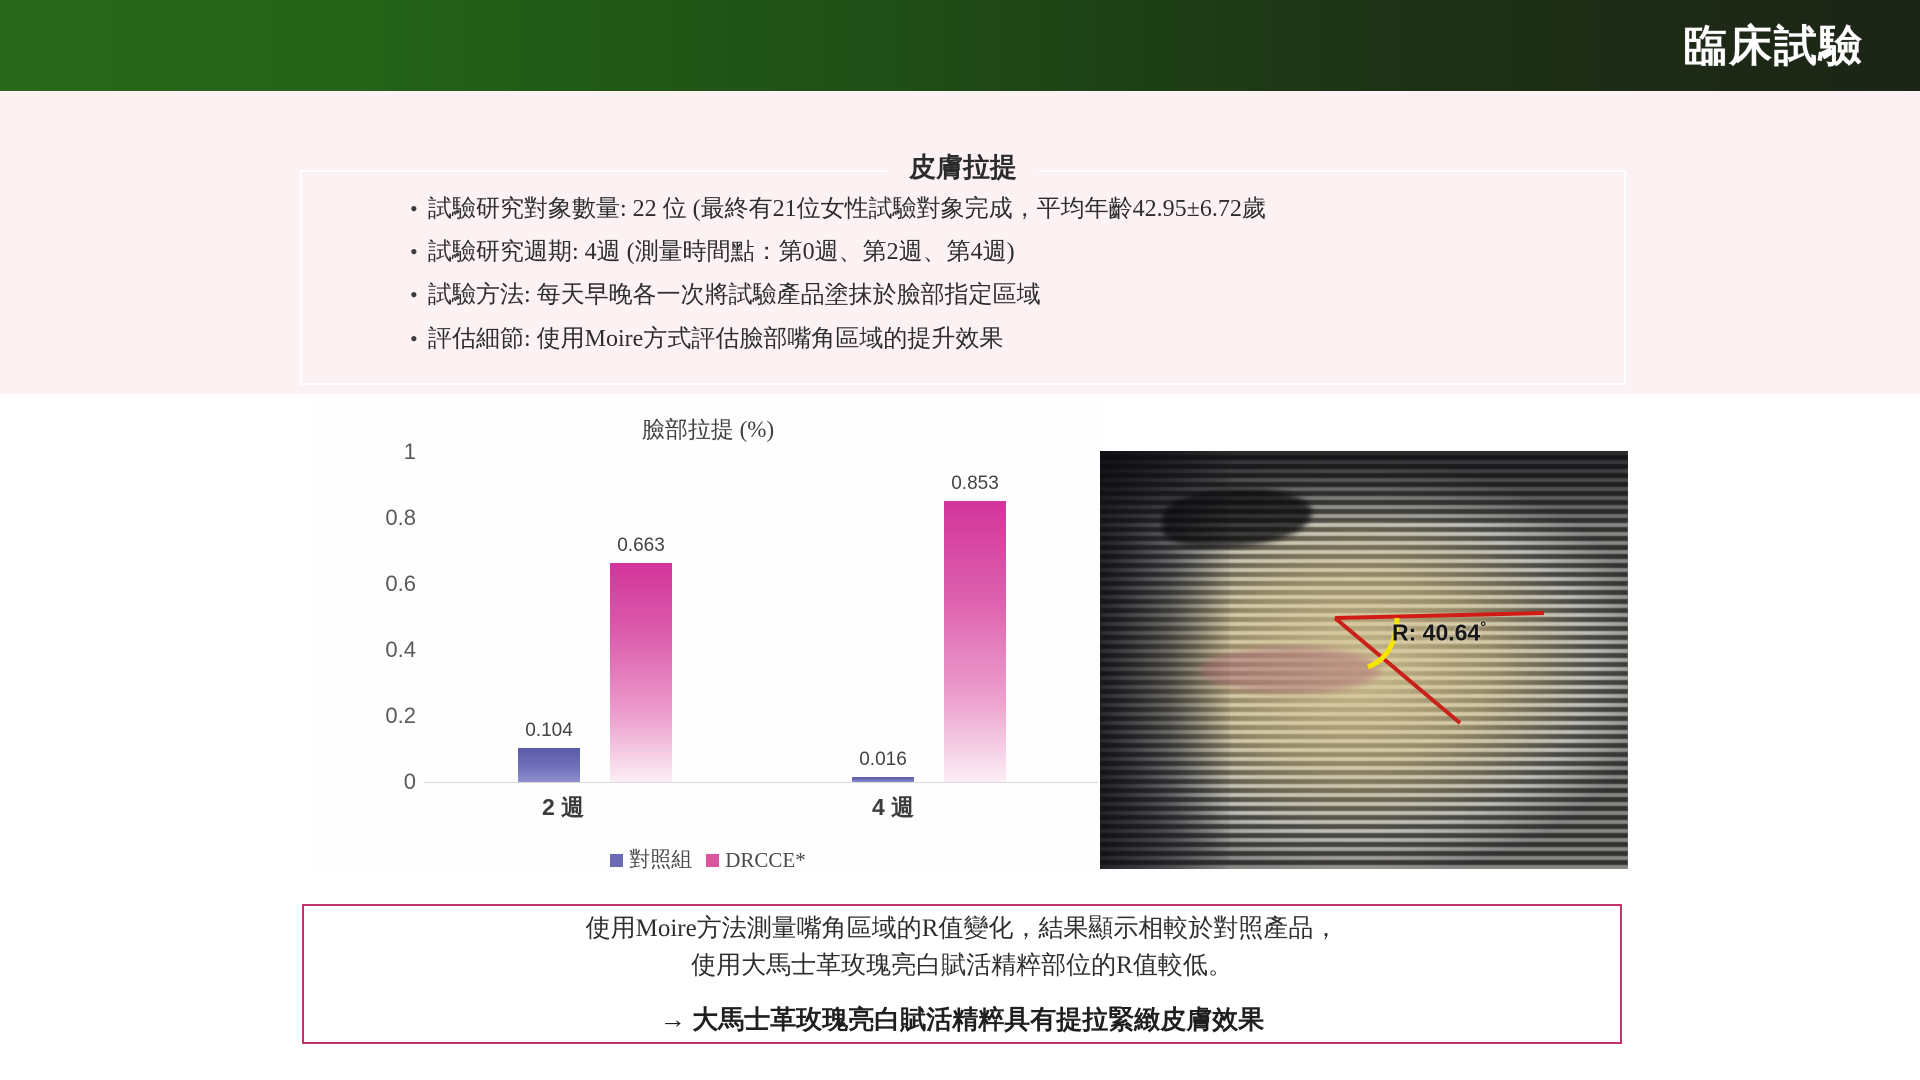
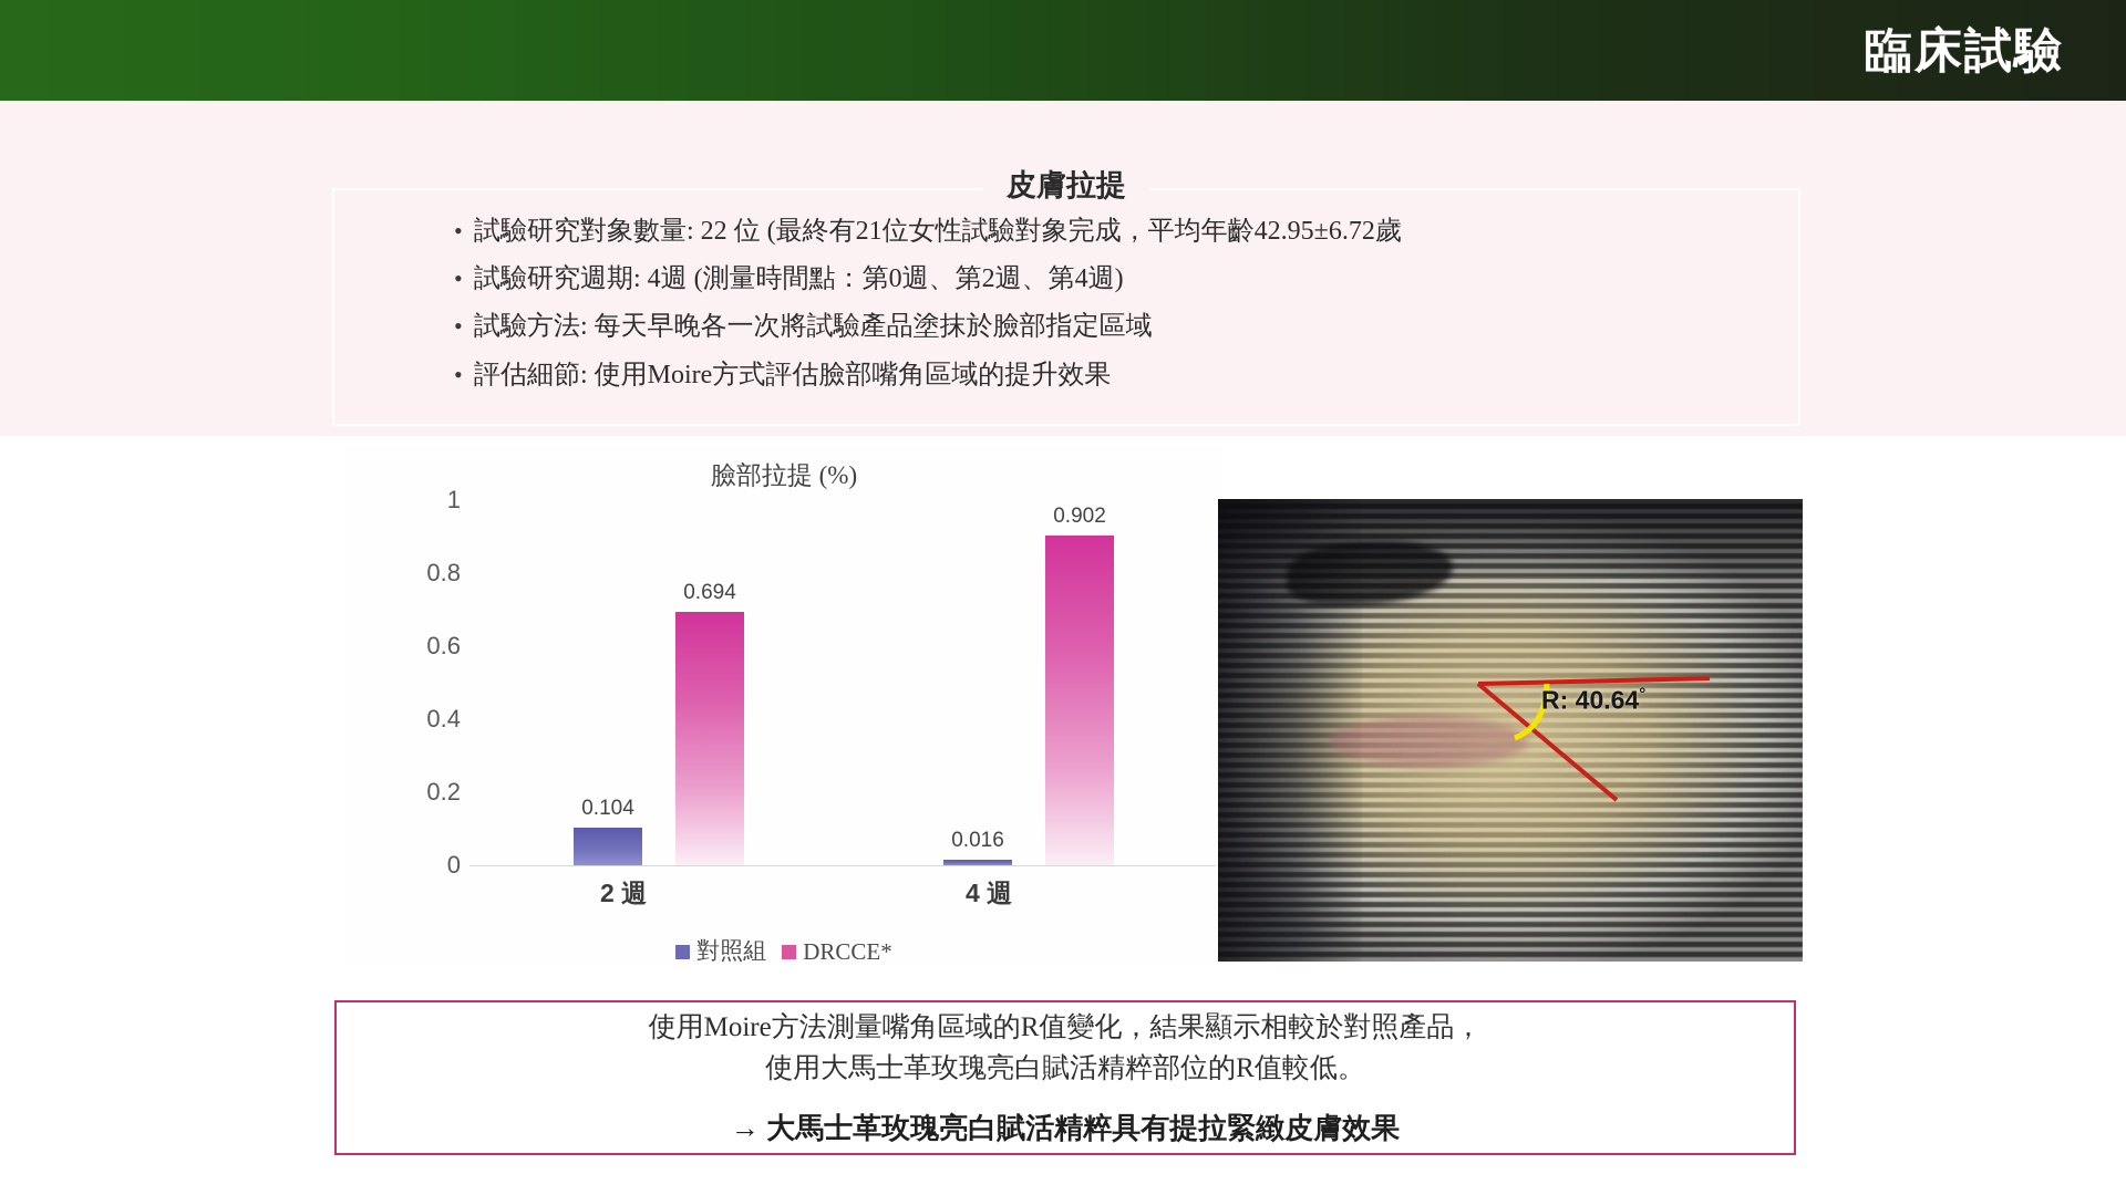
DRCCE*/2 週: 0.663 -> 0.694
DRCCE*/4 週: 0.853 -> 0.902
